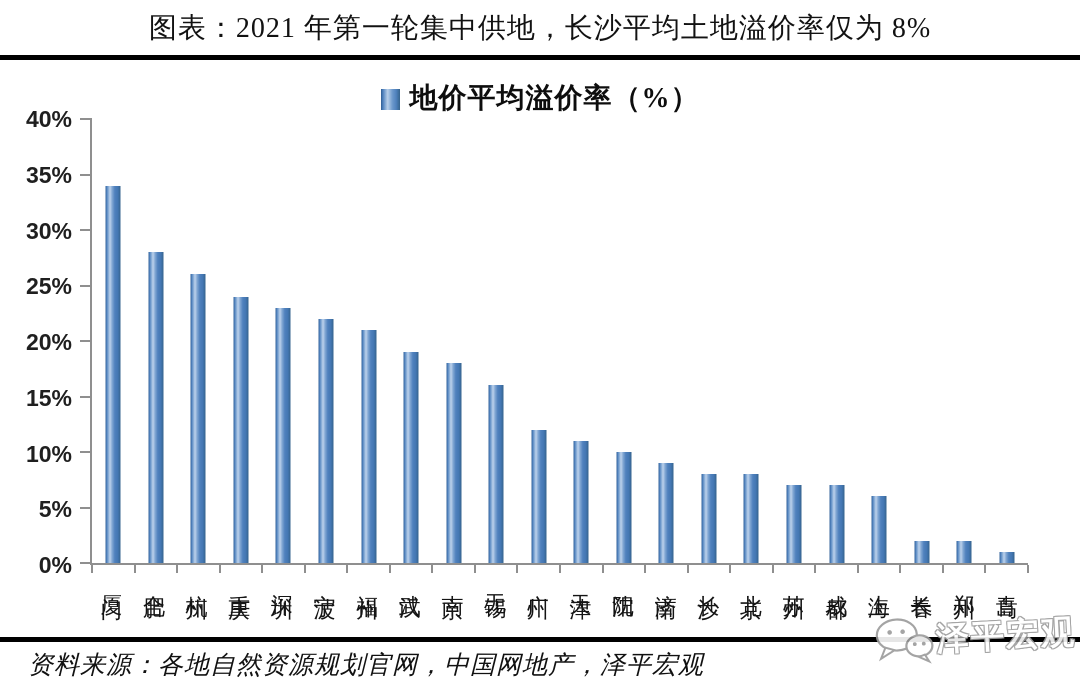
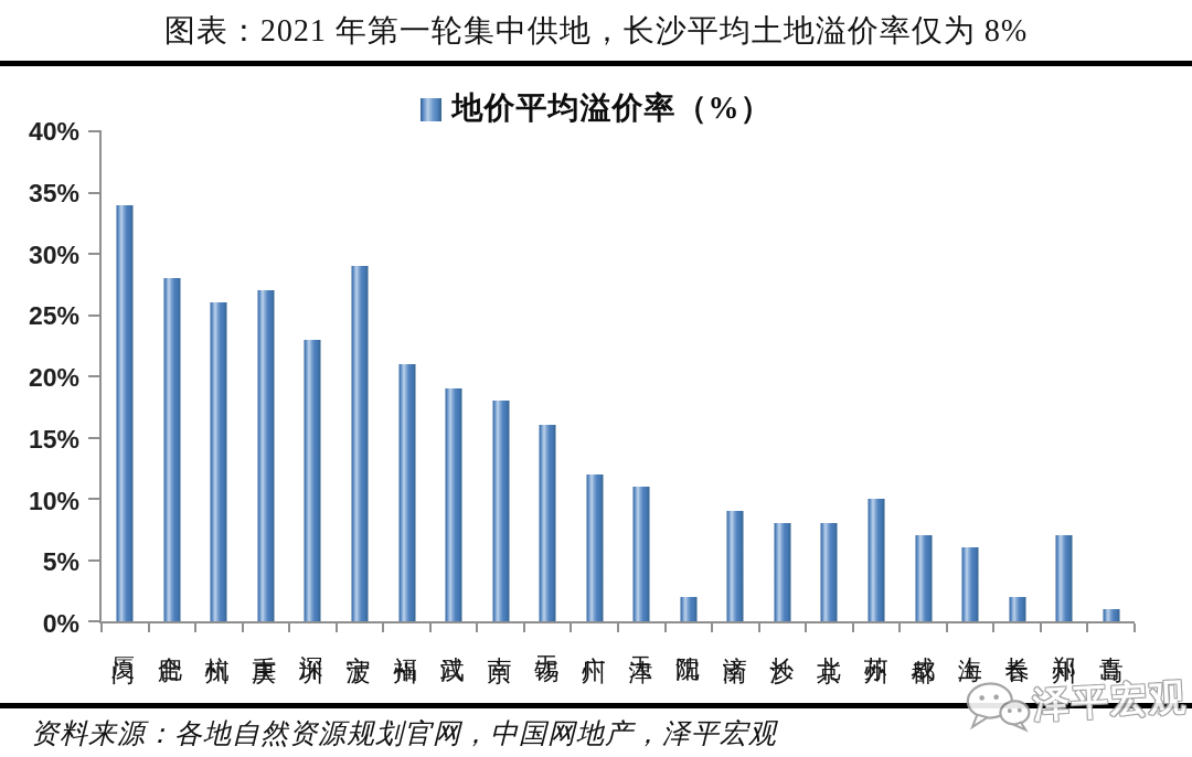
重庆: 24% -> 27%
宁波: 22% -> 29%
沈阳: 10% -> 2%
苏州: 7% -> 10%
郑州: 2% -> 7%
